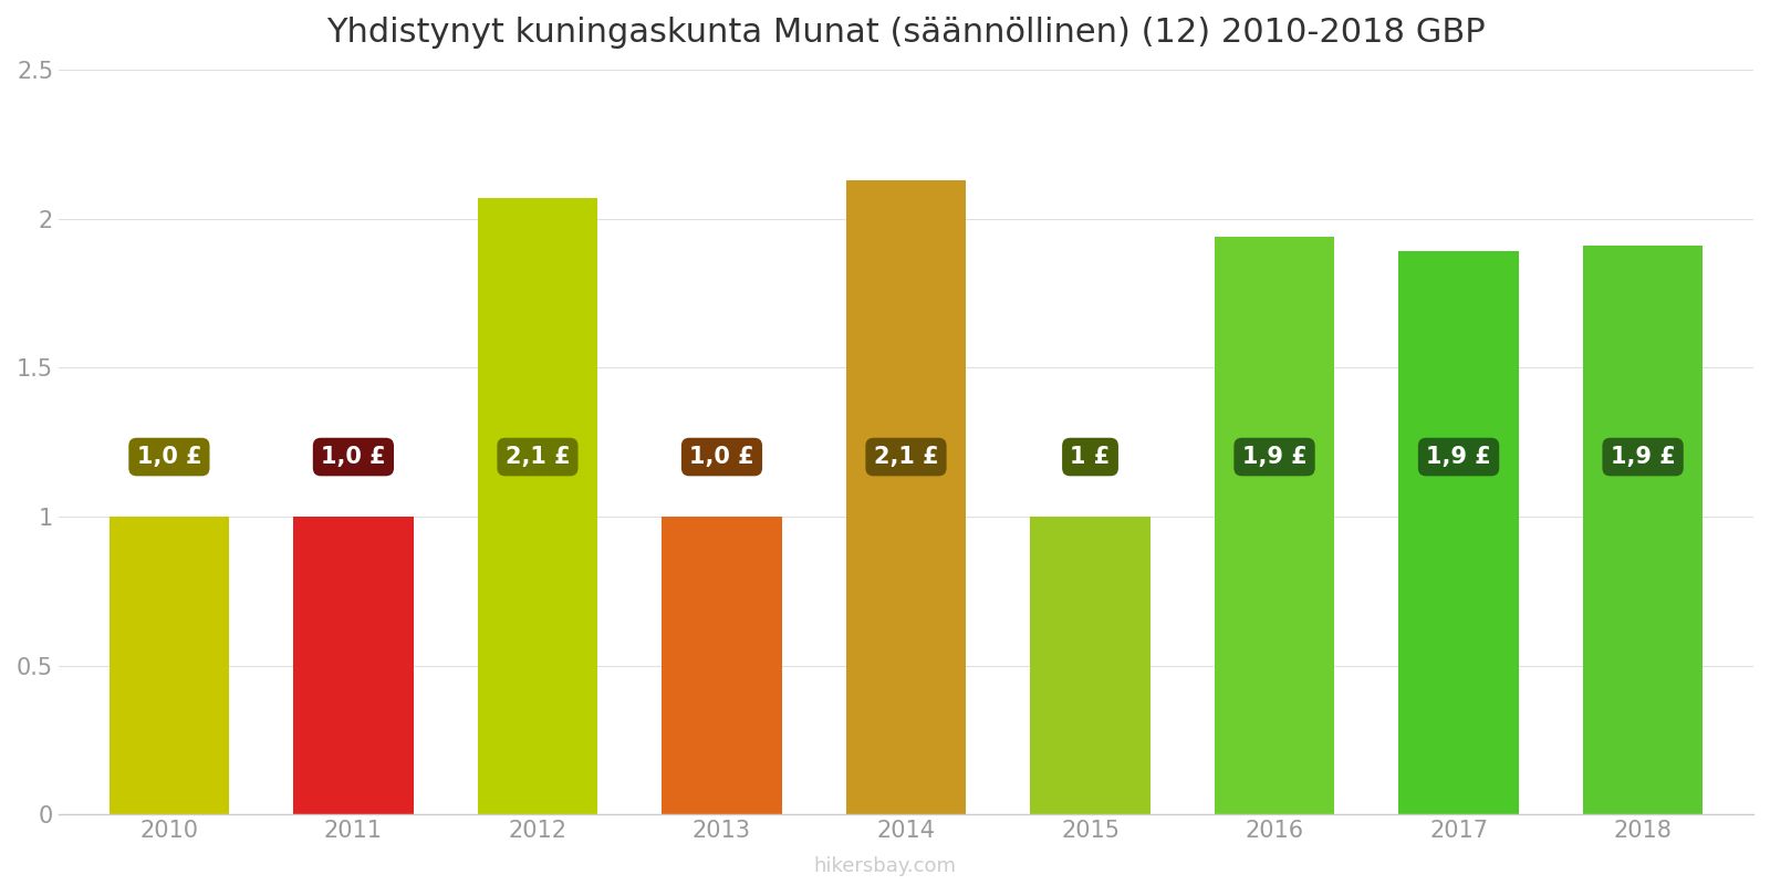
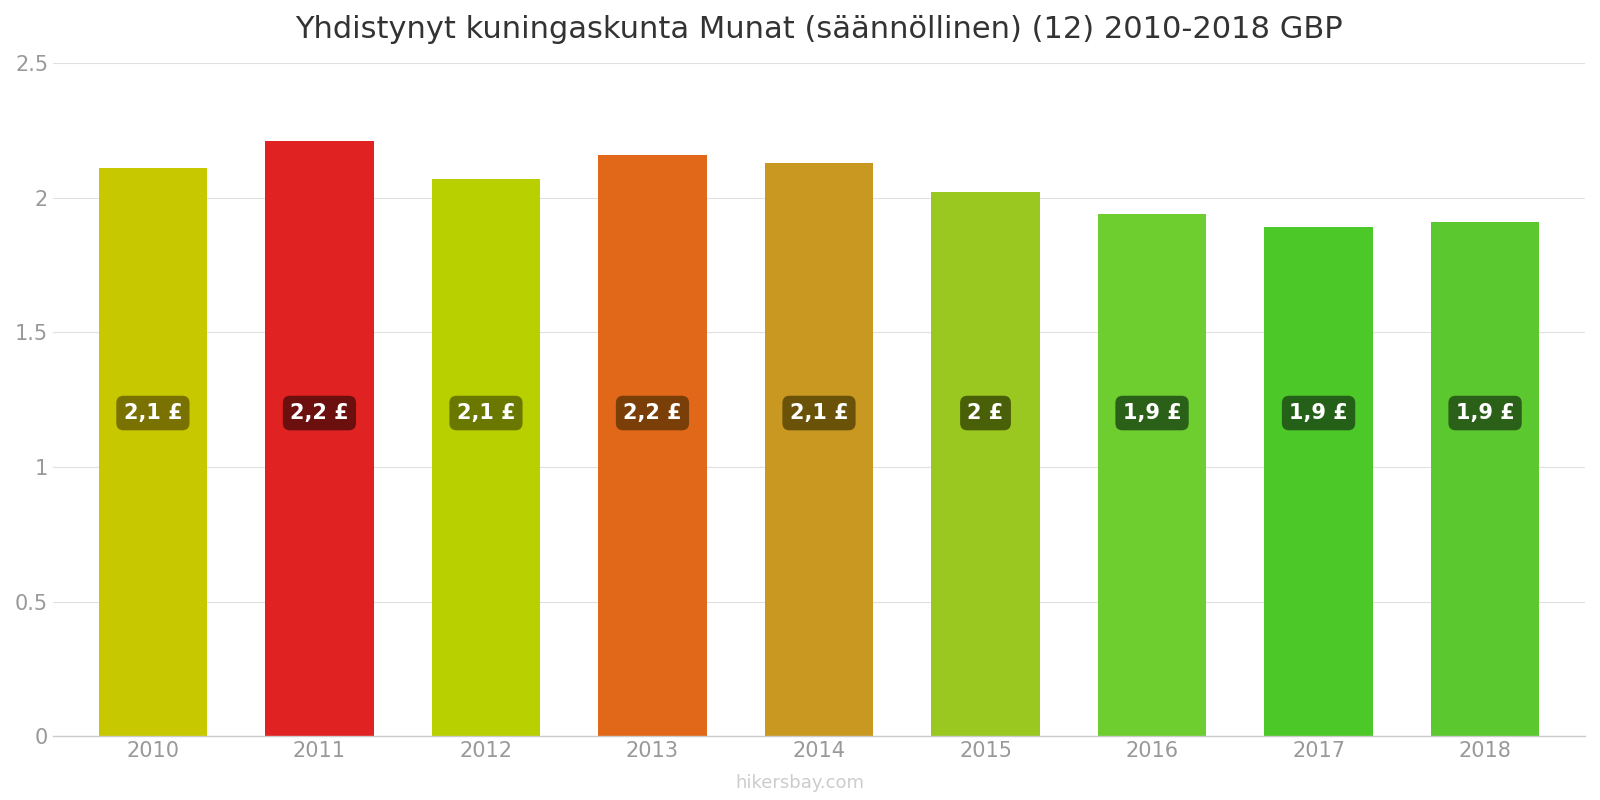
2010: 1 -> 2
2011: 1 -> 2
2013: 1 -> 2
2015: 1 -> 2
